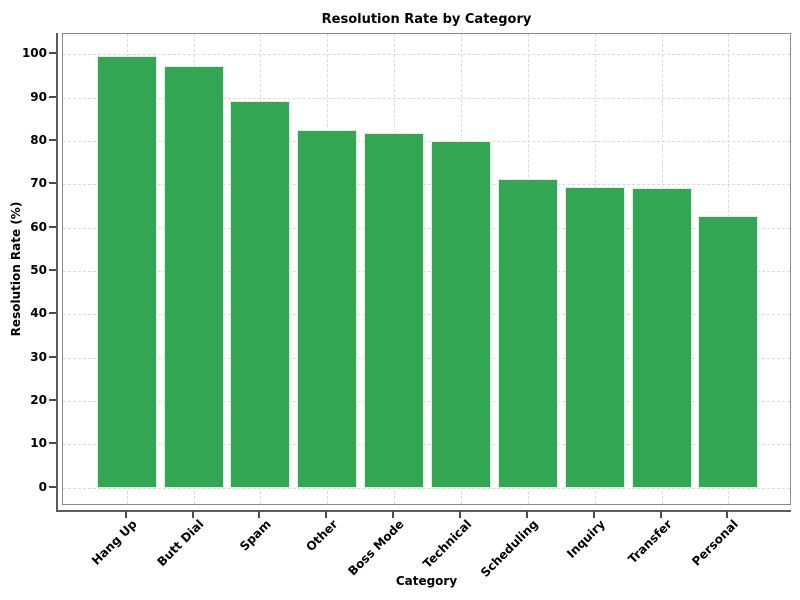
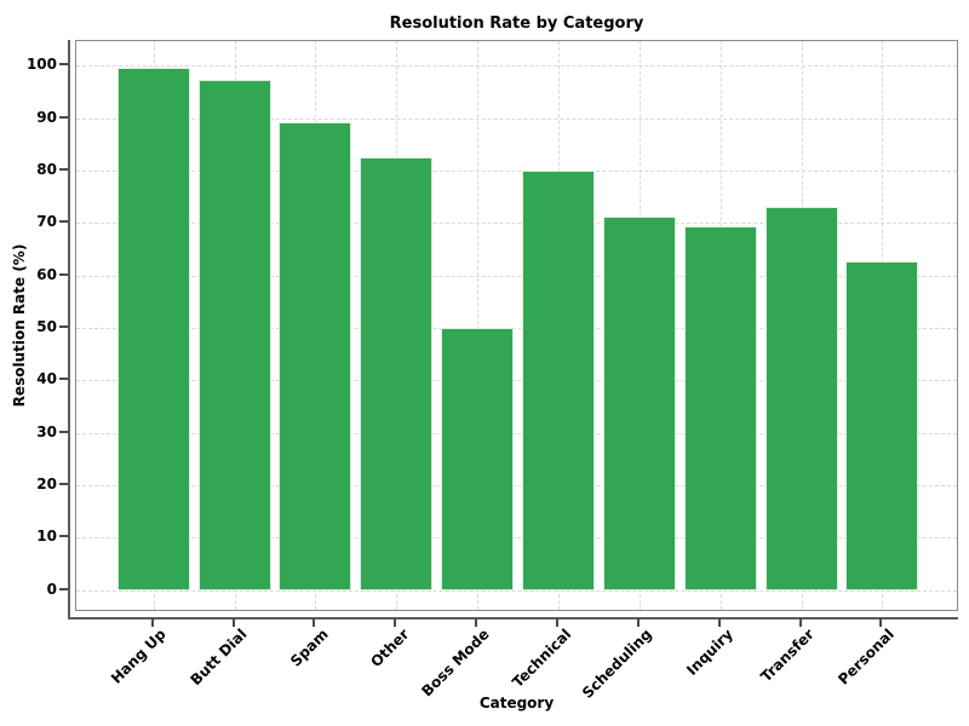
Boss Mode: 82 -> 50
Transfer: 69 -> 73
